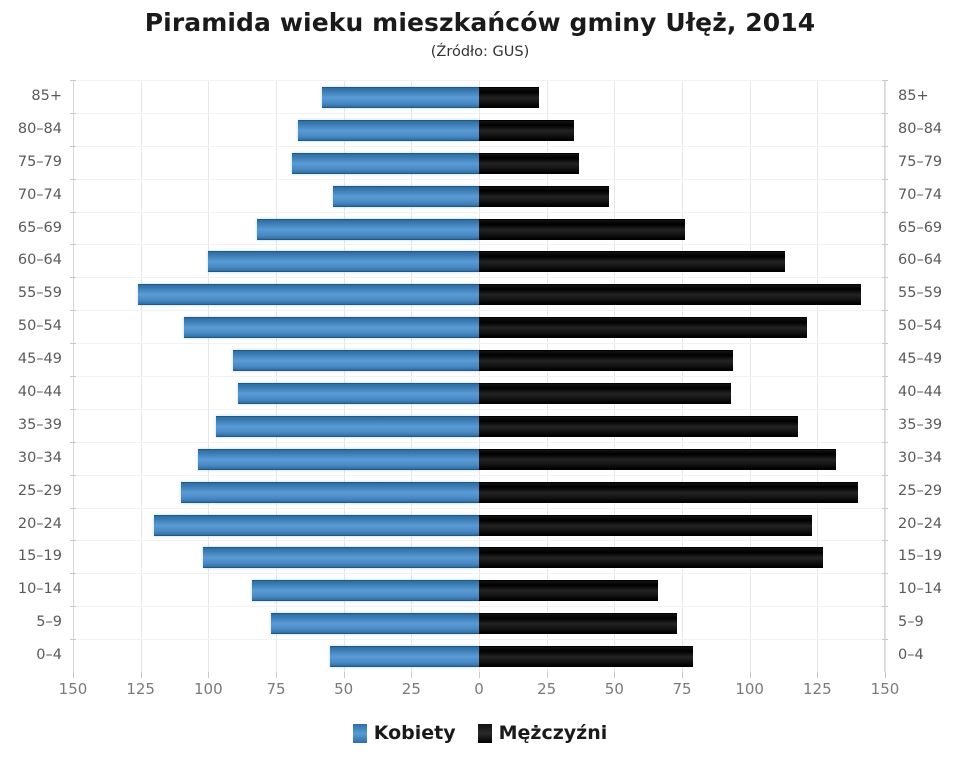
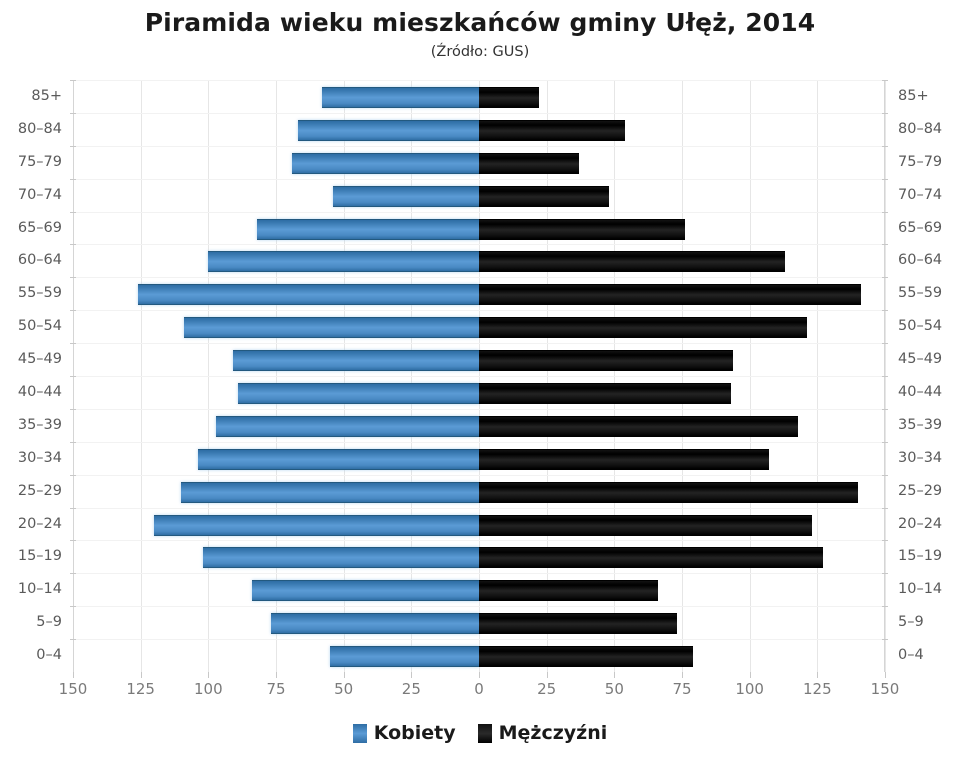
Mężczyźni/80–84: 35 -> 54
Mężczyźni/30–34: 132 -> 107
